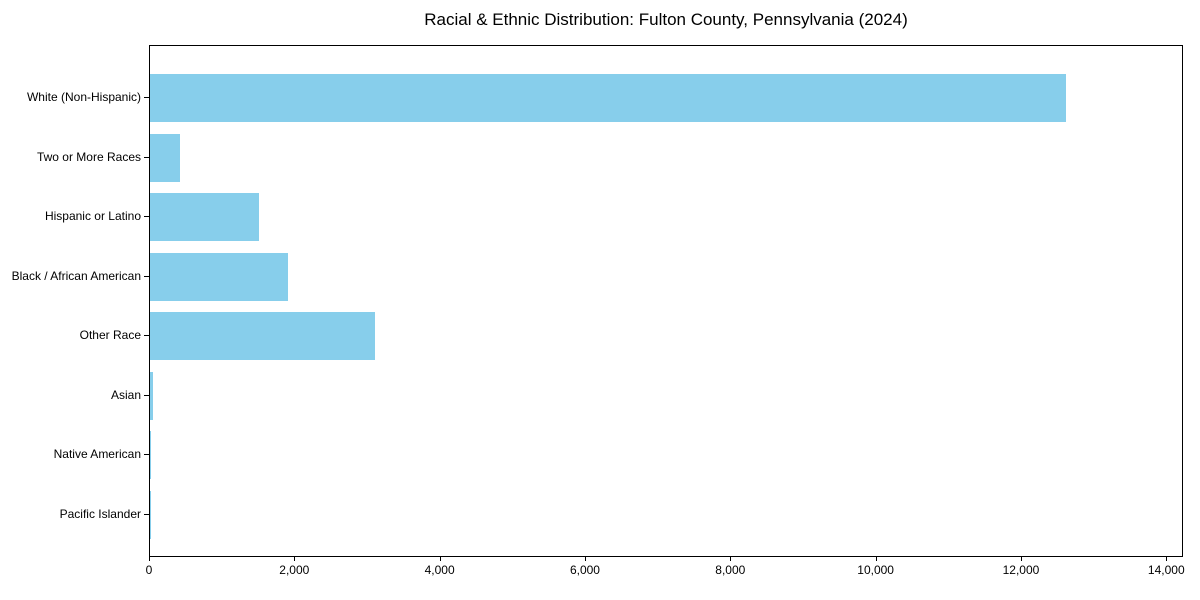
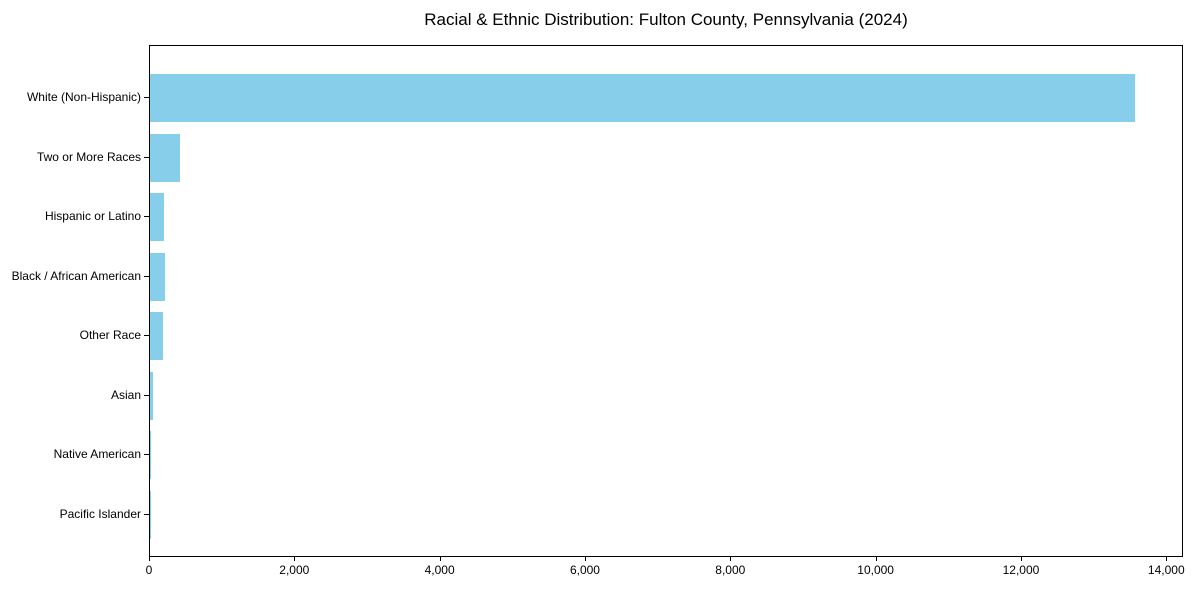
White (Non-Hispanic): 12600 -> 13600
Hispanic or Latino: 1500 -> 200
Black / African American: 1900 -> 200
Other Race: 3100 -> 200
